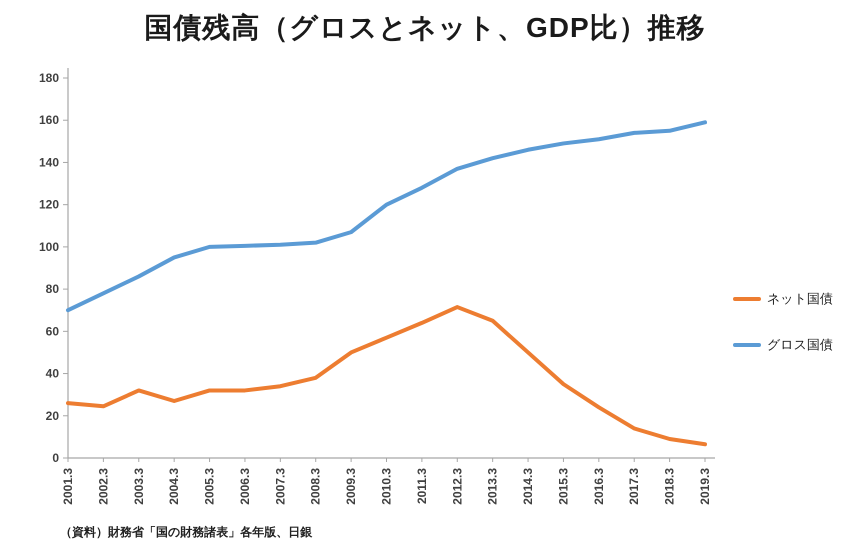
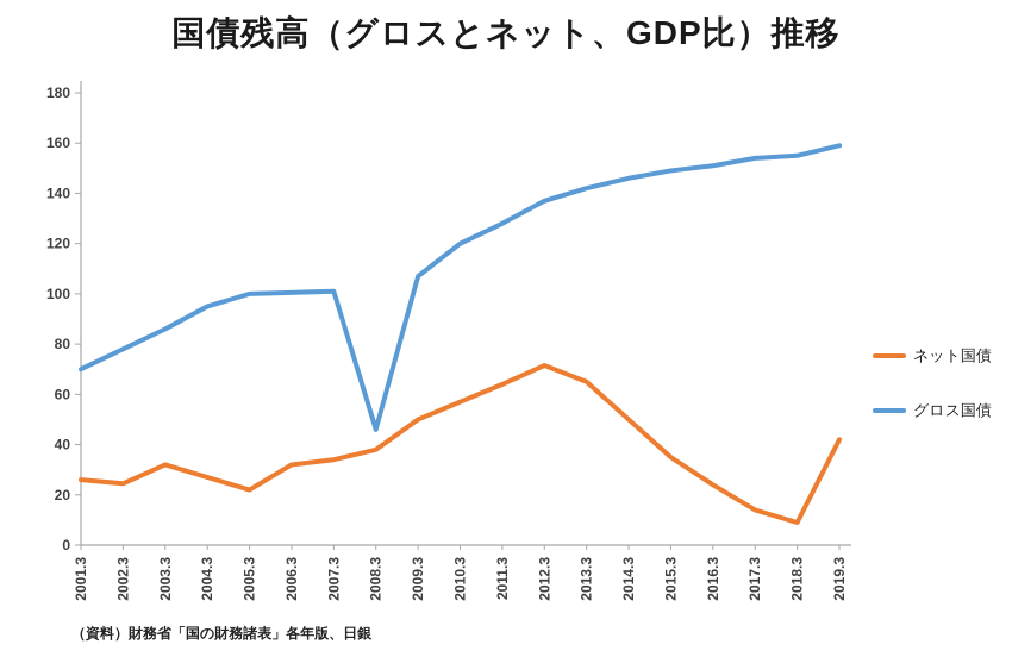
ネット国債/2005.3: 32 -> 22
グロス国債/2008.3: 102 -> 46
ネット国債/2019.3: 6 -> 42
